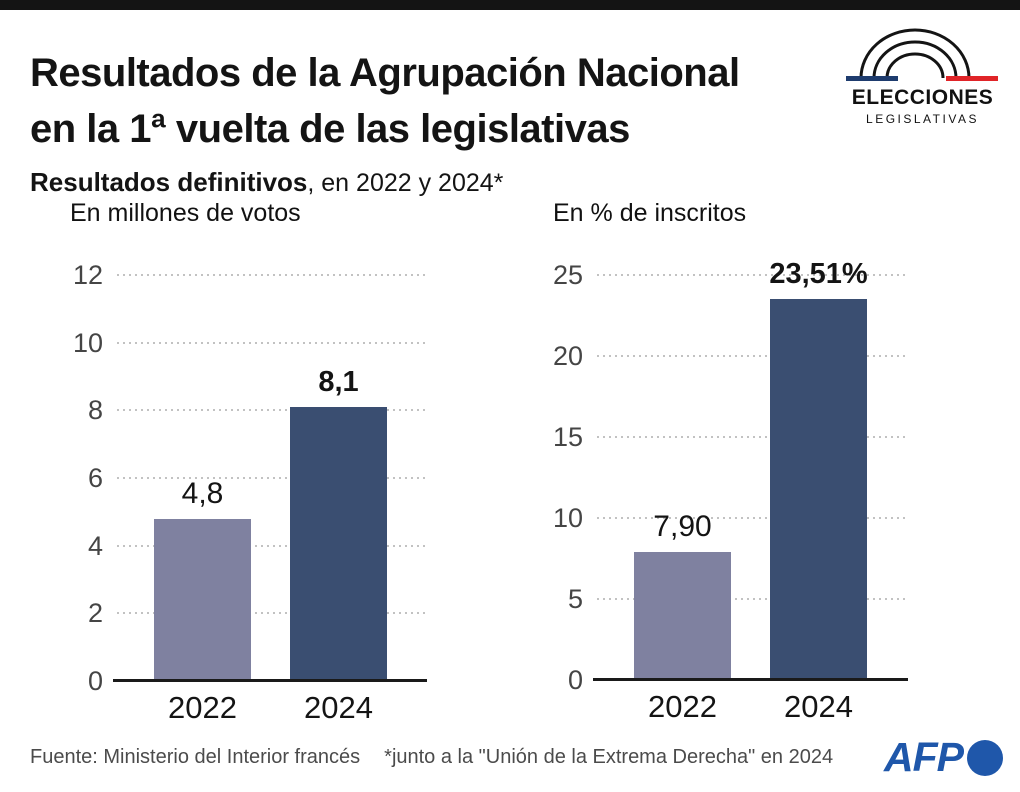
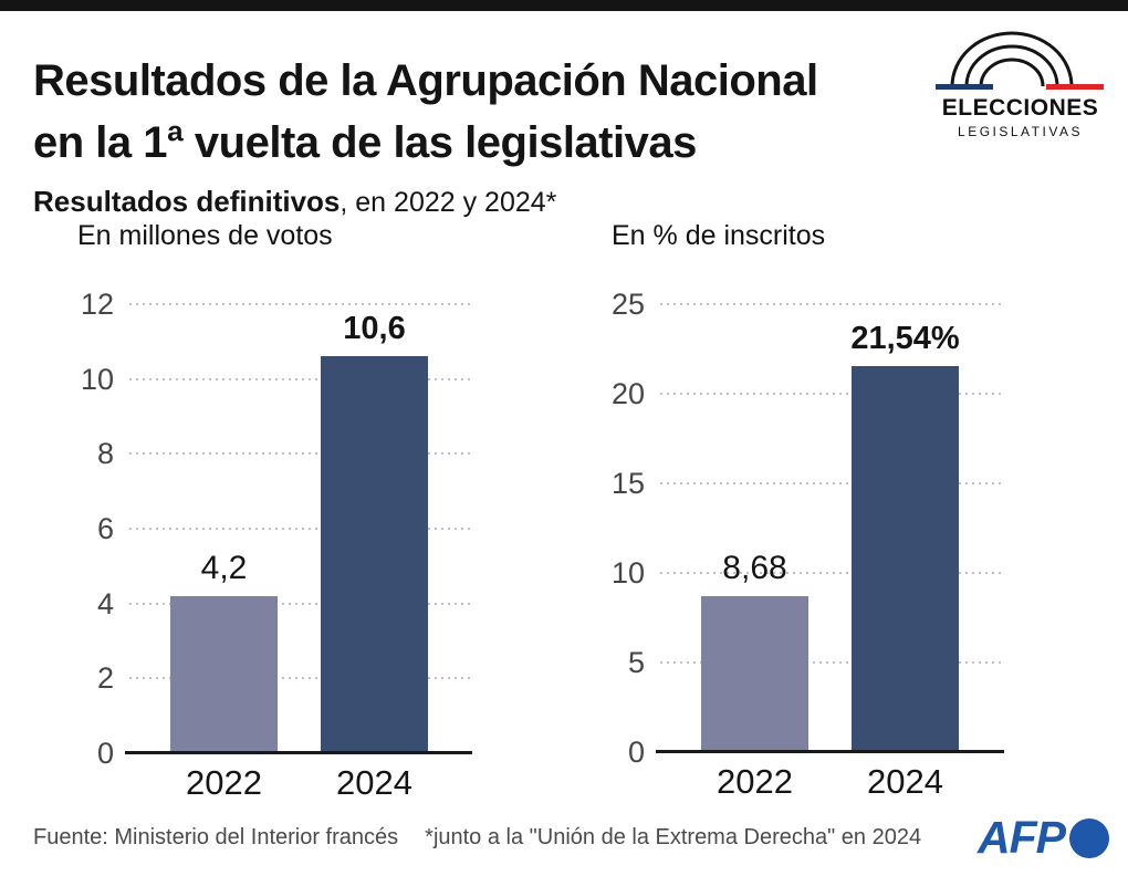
En millones de votos/2022: 4,8 -> 4,2
En millones de votos/2024: 8,1 -> 10,6
En % de inscritos/2022: 7,90 -> 8,68
En % de inscritos/2024: 23,51% -> 21,54%
